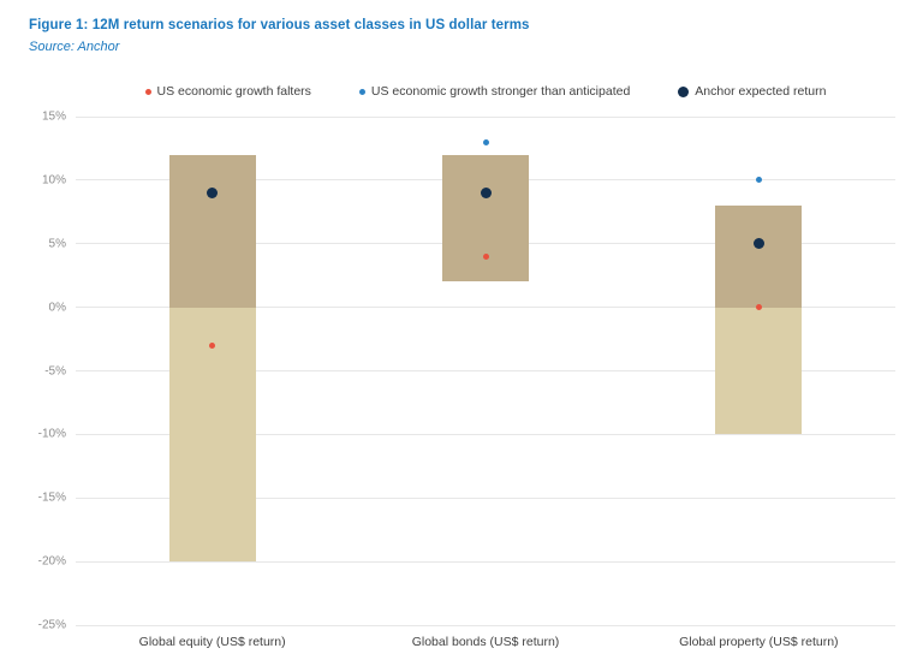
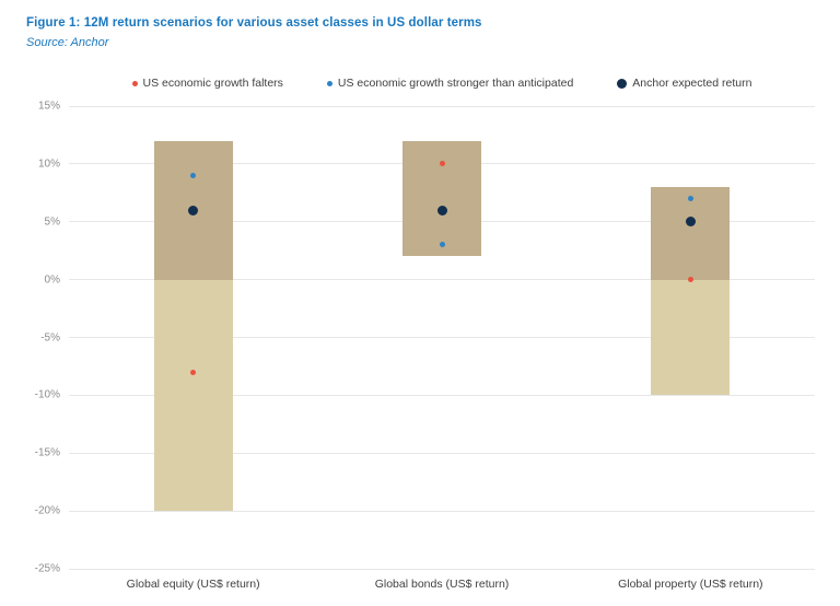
US economic growth falters/Global equity (US$ return): -3% -> -8%
Anchor expected return/Global equity (US$ return): 9% -> 6%
US economic growth falters/Global bonds (US$ return): 4% -> 10%
US economic growth stronger than anticipated/Global bonds (US$ return): 13% -> 3%
Anchor expected return/Global bonds (US$ return): 9% -> 6%
US economic growth stronger than anticipated/Global property (US$ return): 10% -> 7%
